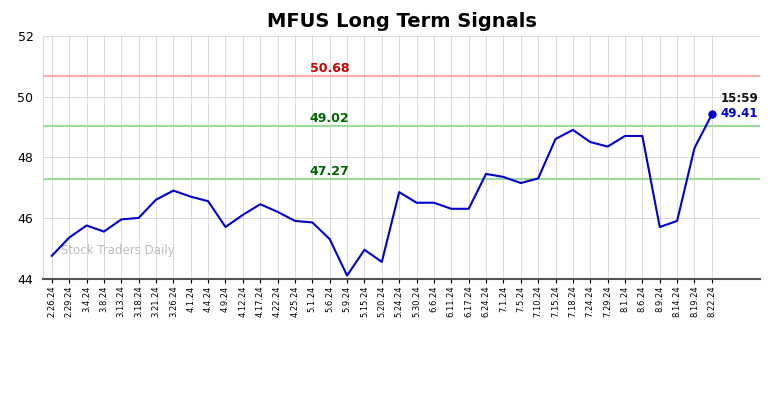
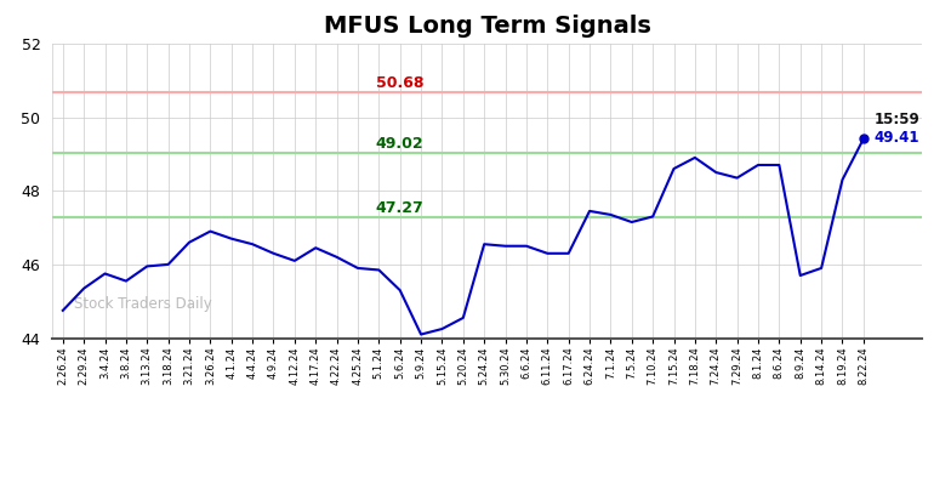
4.9.24: 45.70 -> 46.30
5.15.24: 44.95 -> 44.25
5.24.24: 46.85 -> 46.55
